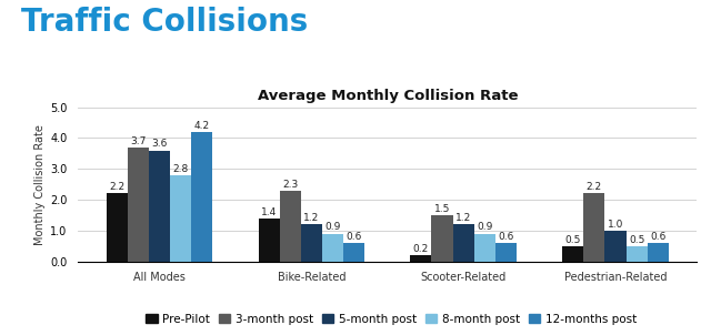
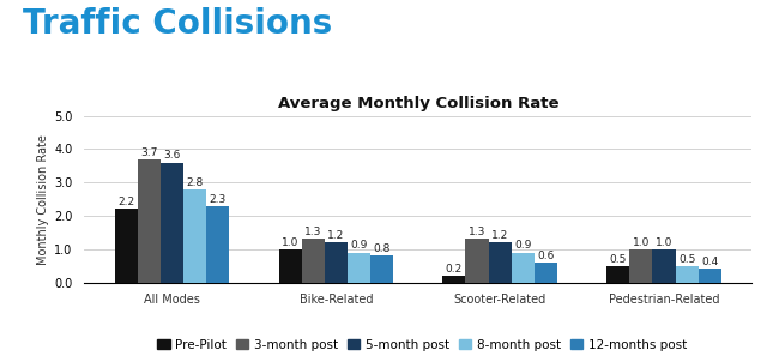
12-months post/All Modes: 4.2 -> 2.3
Pre-Pilot/Bike-Related: 1.4 -> 1.0
3-month post/Bike-Related: 2.3 -> 1.3
12-months post/Bike-Related: 0.6 -> 0.8
3-month post/Scooter-Related: 1.5 -> 1.3
3-month post/Pedestrian-Related: 2.2 -> 1.0
12-months post/Pedestrian-Related: 0.6 -> 0.4
